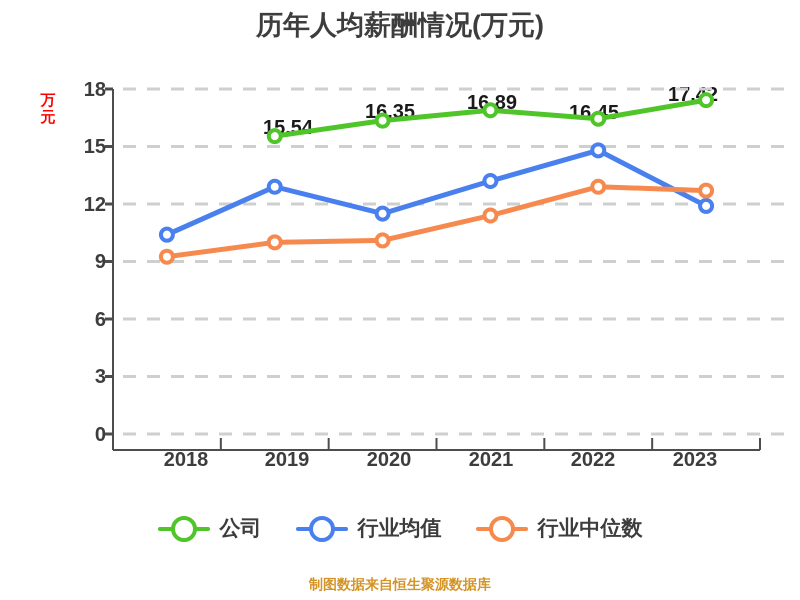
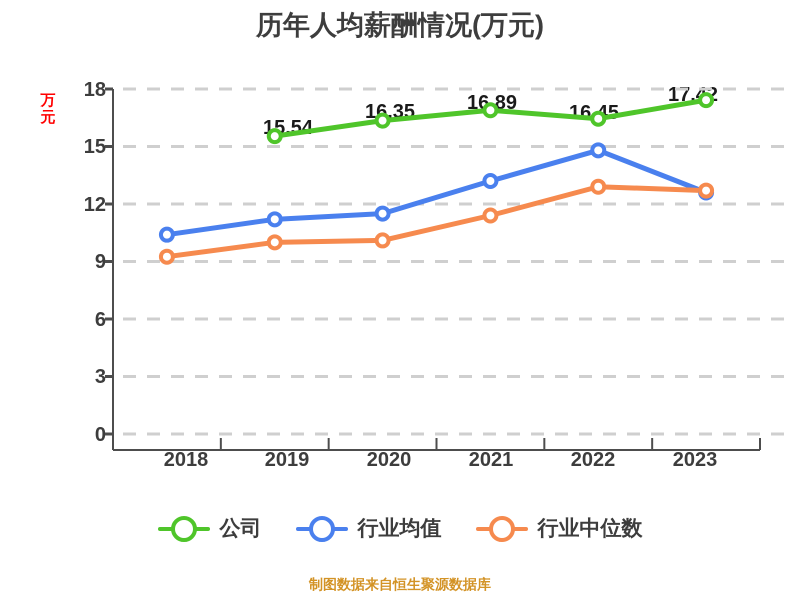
行业均值/2019: 12.9 -> 11.2
行业均值/2023: 11.9 -> 12.6
